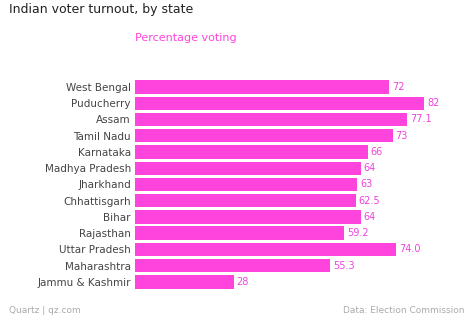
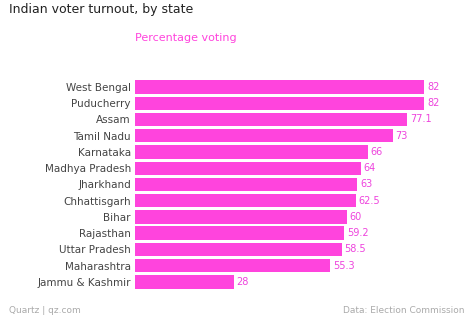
West Bengal: 72 -> 82
Bihar: 64 -> 60
Uttar Pradesh: 74.0 -> 58.5
